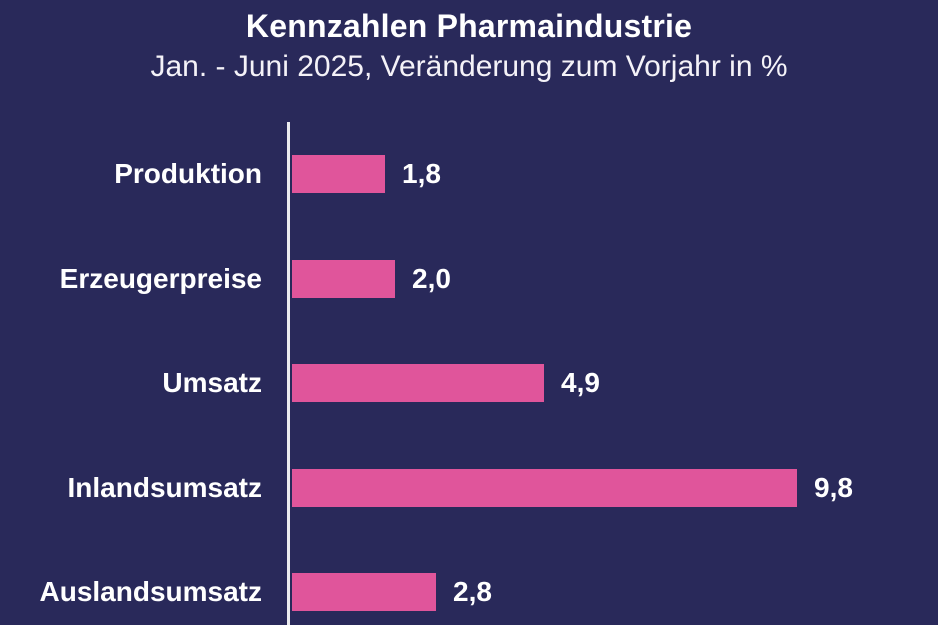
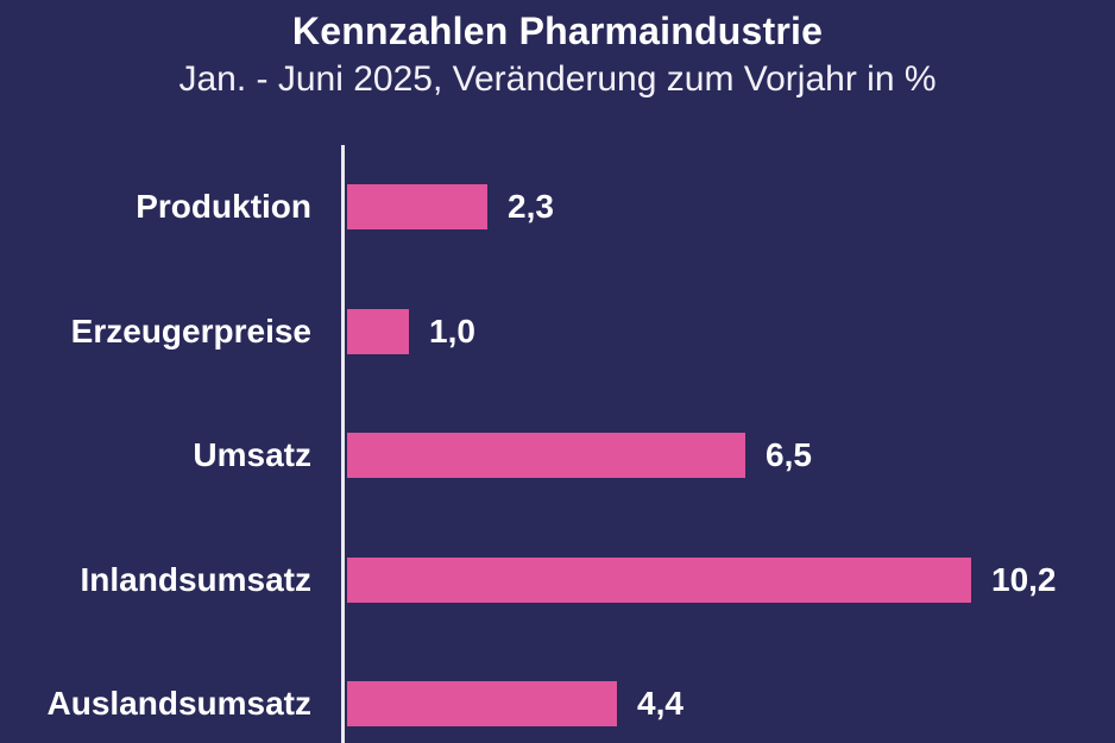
Produktion: 1,8 -> 2,3
Erzeugerpreise: 2,0 -> 1,0
Umsatz: 4,9 -> 6,5
Inlandsumsatz: 9,8 -> 10,2
Auslandsumsatz: 2,8 -> 4,4
